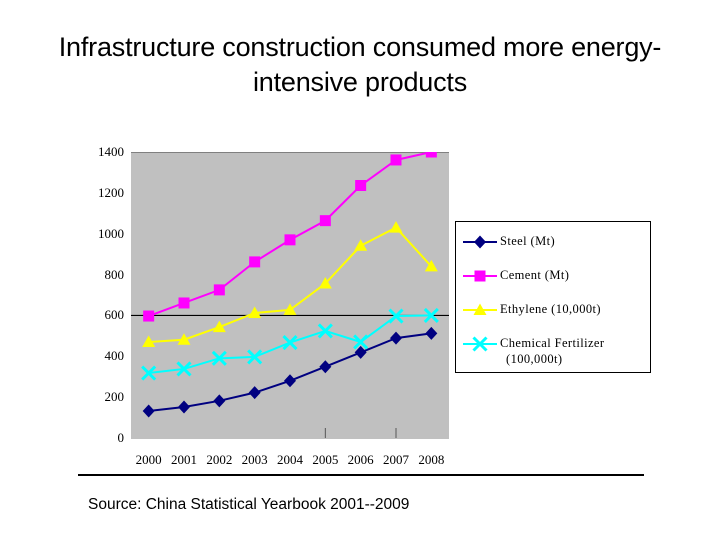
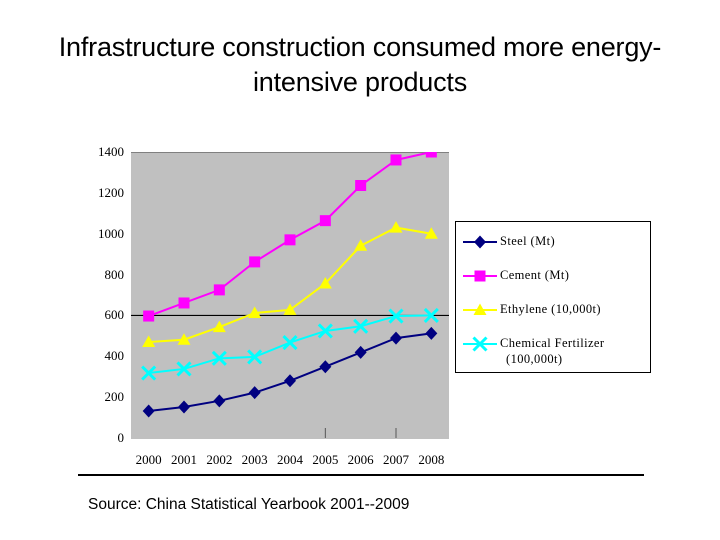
Chemical Fertilizer (100,000t)/2006: 470 -> 550
Ethylene (10,000t)/2008: 840 -> 1000
